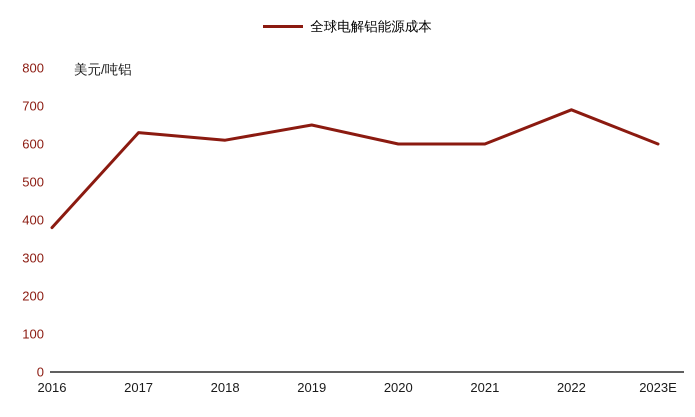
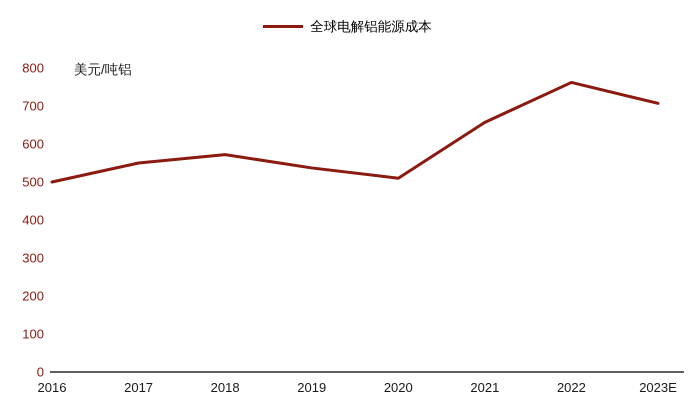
2016: 380 -> 500
2017: 630 -> 550
2018: 610 -> 570
2019: 650 -> 540
2020: 600 -> 510
2021: 600 -> 660
2022: 690 -> 760
2023E: 600 -> 710
